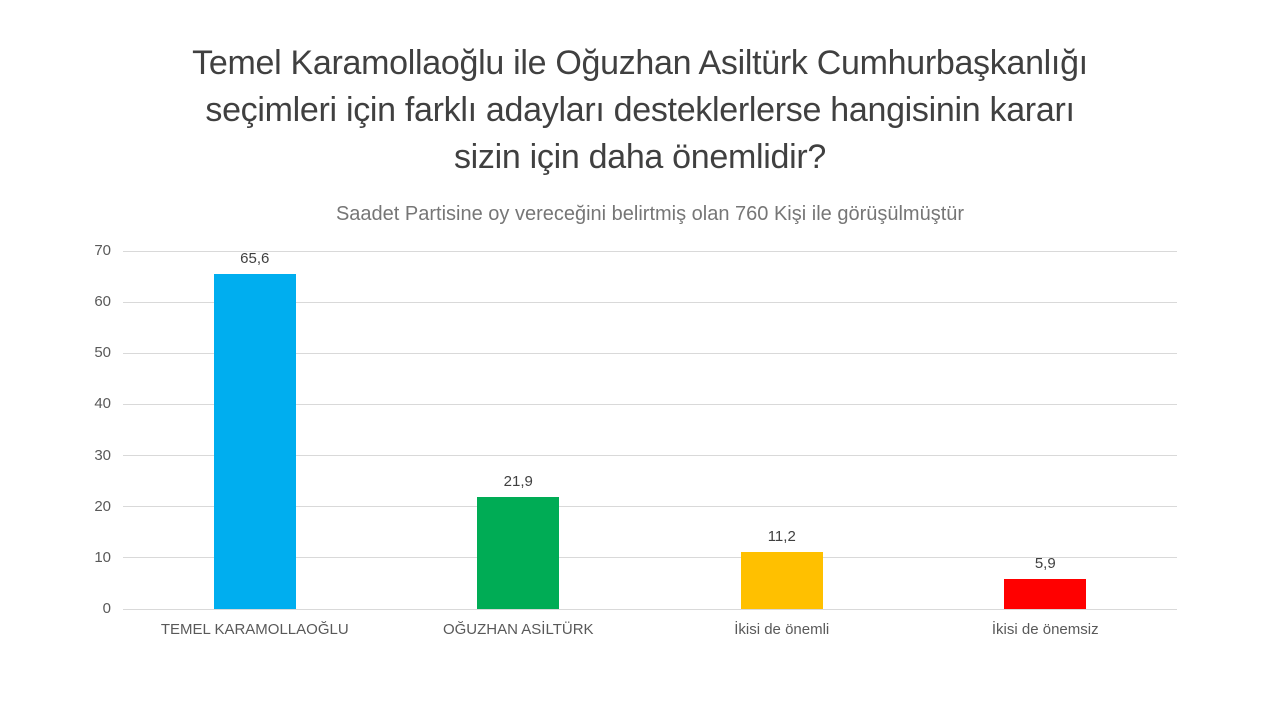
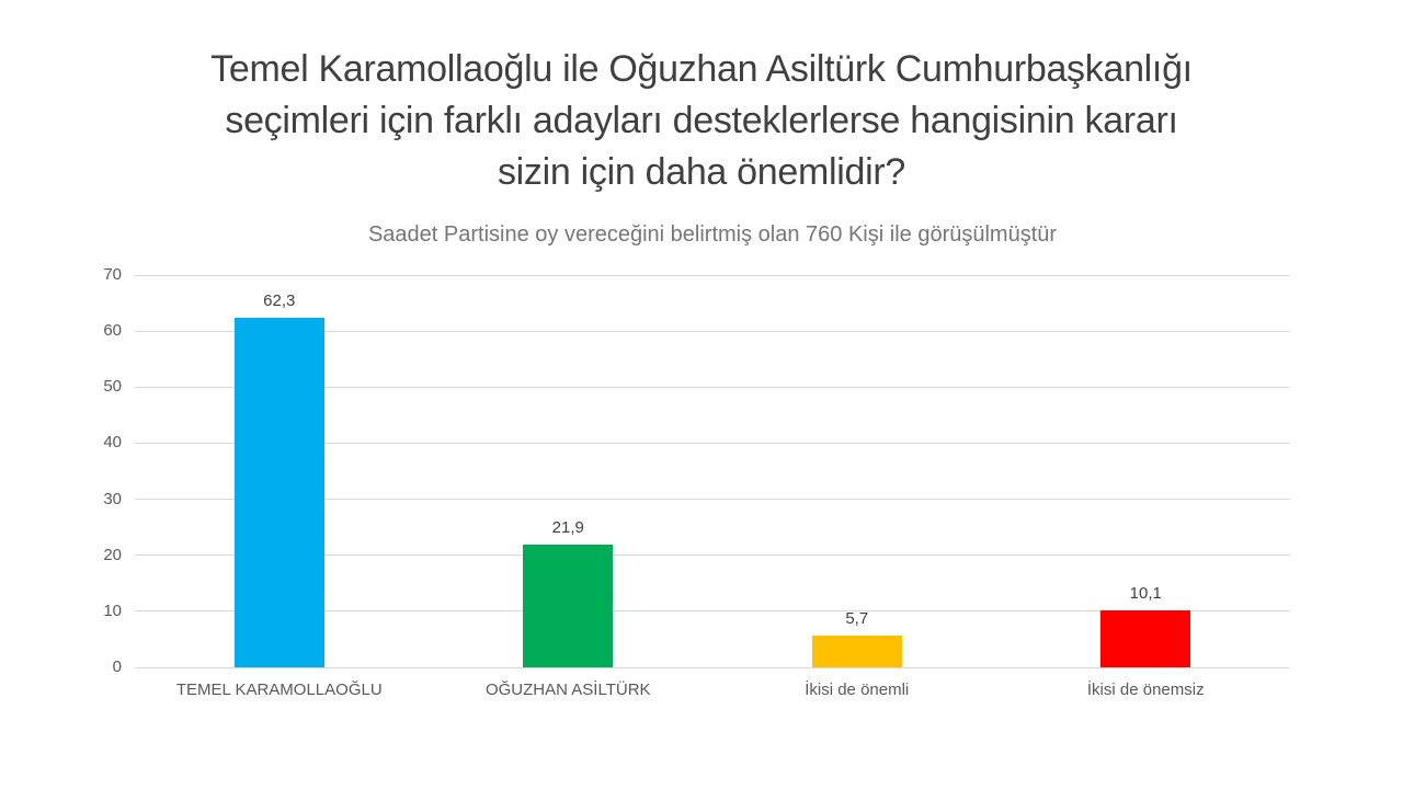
TEMEL KARAMOLLAOĞLU: 65,6 -> 62,3
İkisi de önemli: 11,2 -> 5,7
İkisi de önemsiz: 5,9 -> 10,1
